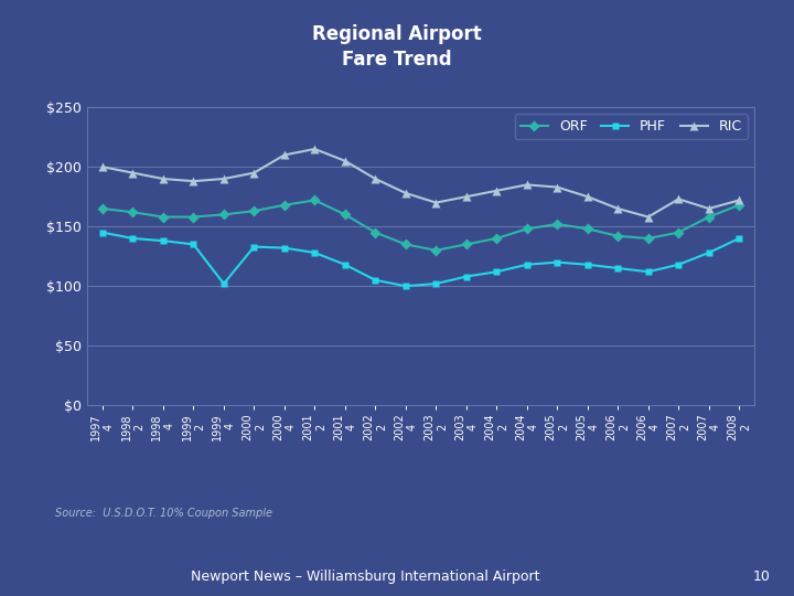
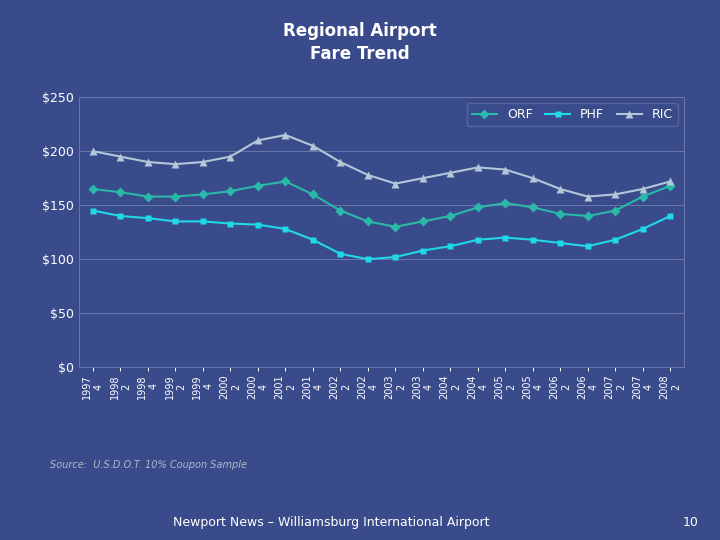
PHF/1999 4: $102 -> $135
RIC/2007 2: $173 -> $160
